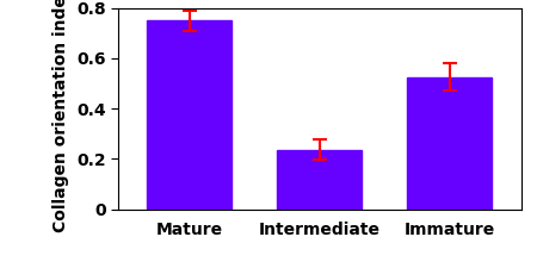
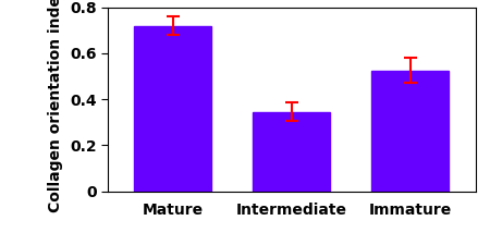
Mature: 0.750 -> 0.720
Intermediate: 0.235 -> 0.345
